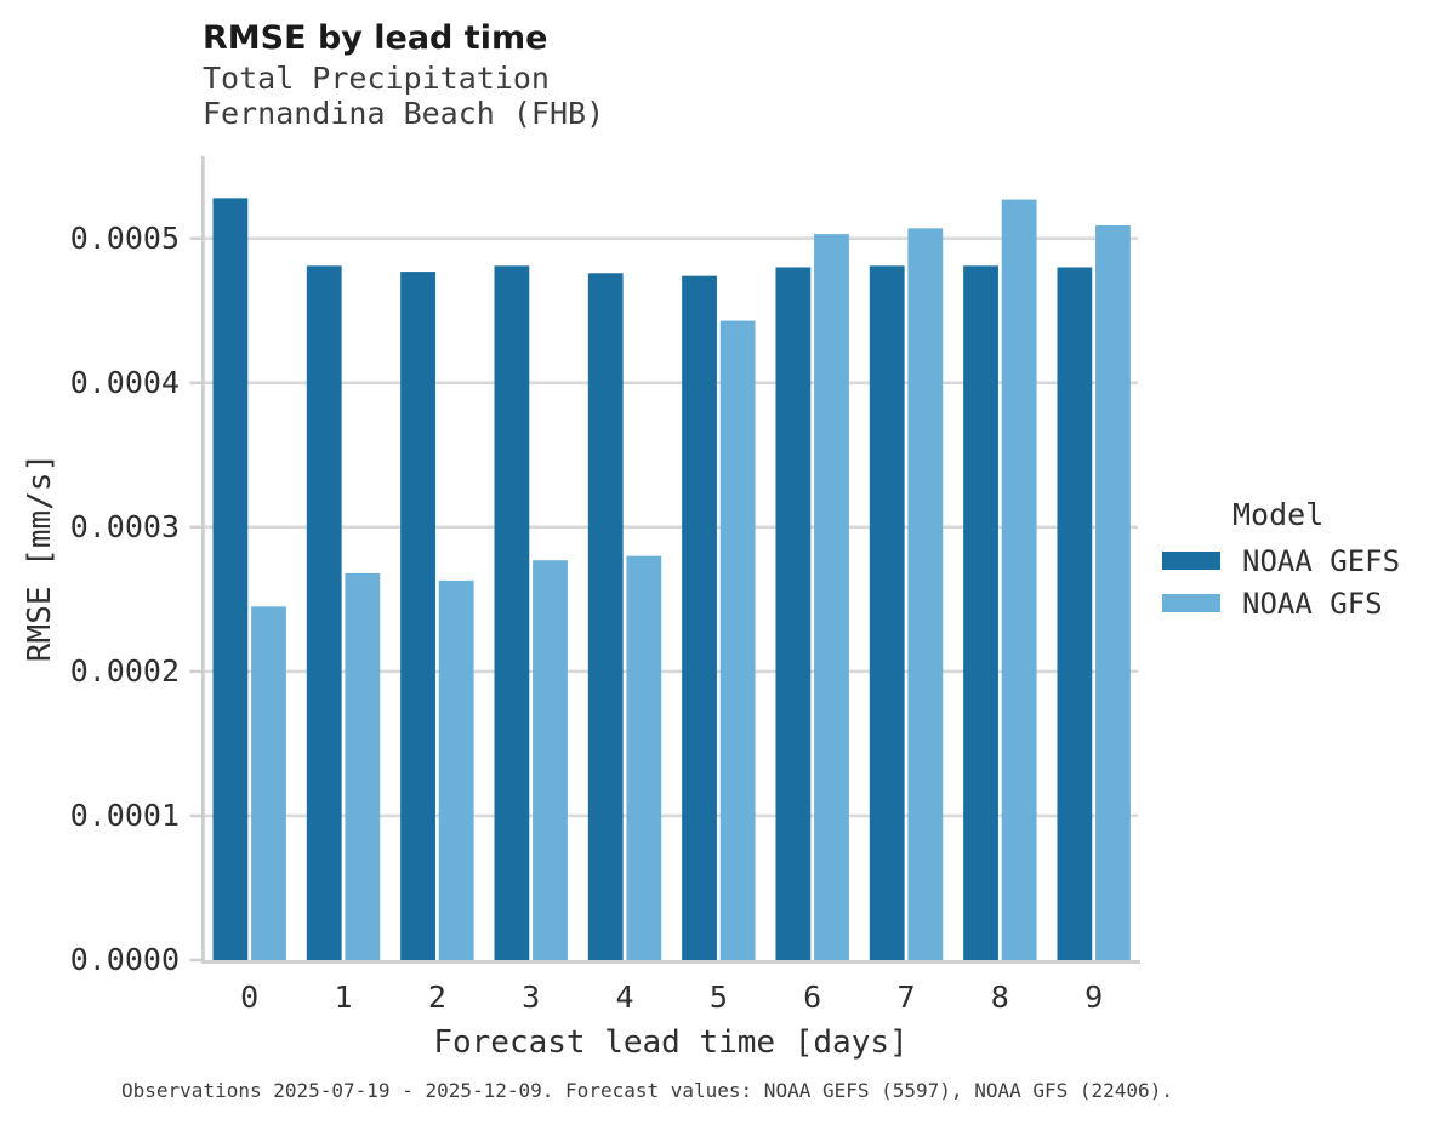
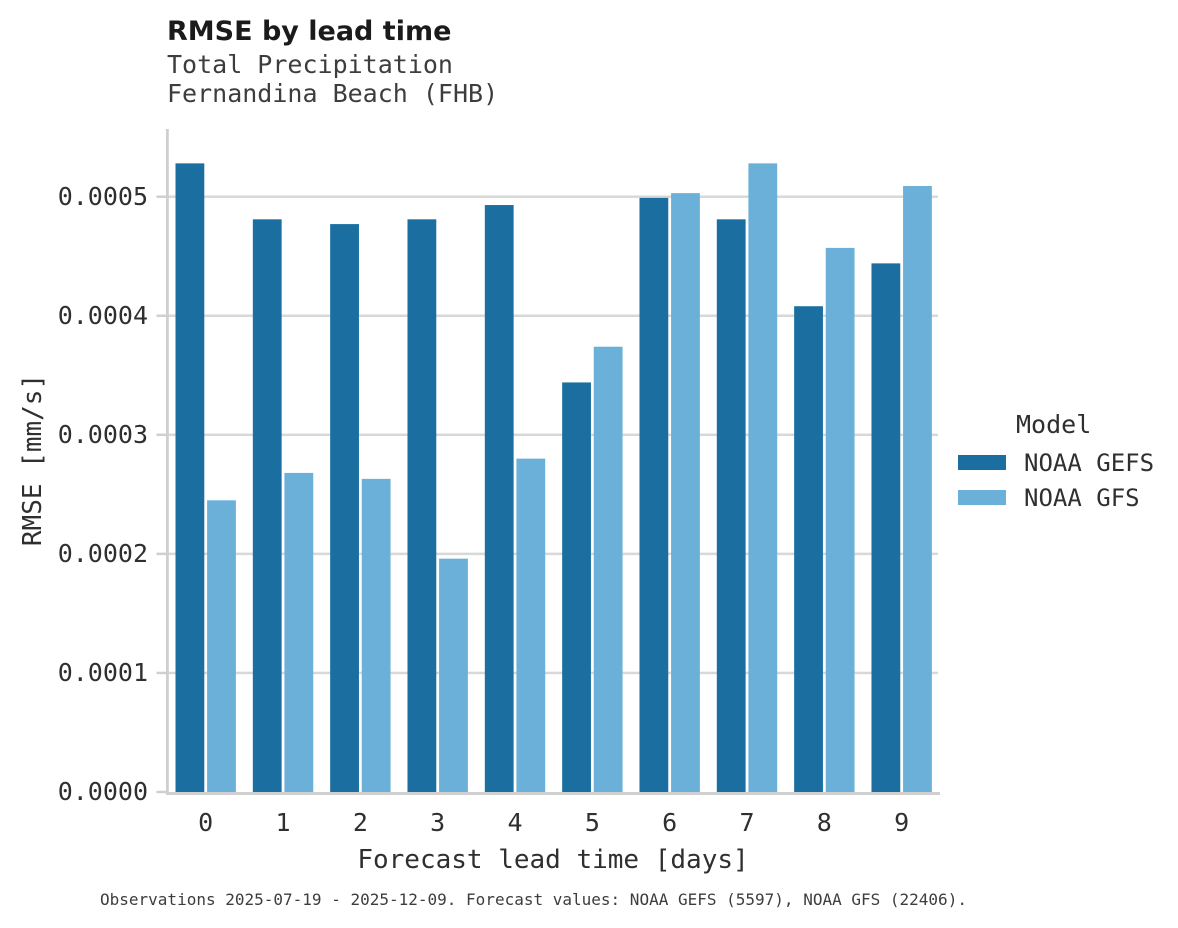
NOAA GFS/3: 0.000277 -> 0.000196
NOAA GEFS/4: 0.000476 -> 0.000493
NOAA GEFS/5: 0.000474 -> 0.000344
NOAA GFS/5: 0.000443 -> 0.000374
NOAA GEFS/6: 0.000480 -> 0.000499
NOAA GFS/7: 0.000507 -> 0.000528
NOAA GEFS/8: 0.000481 -> 0.000408
NOAA GFS/8: 0.000527 -> 0.000457
NOAA GEFS/9: 0.000480 -> 0.000444
